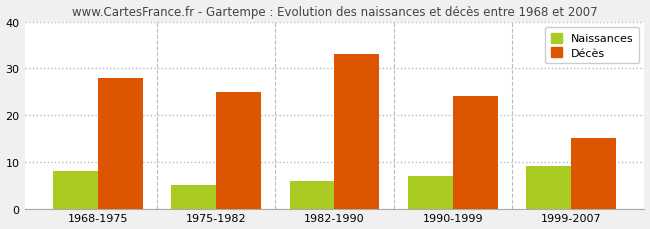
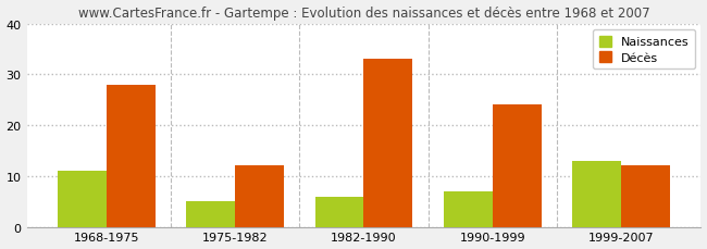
Naissances/1968-1975: 8 -> 11
Décès/1975-1982: 25 -> 12
Naissances/1999-2007: 9 -> 13
Décès/1999-2007: 15 -> 12
